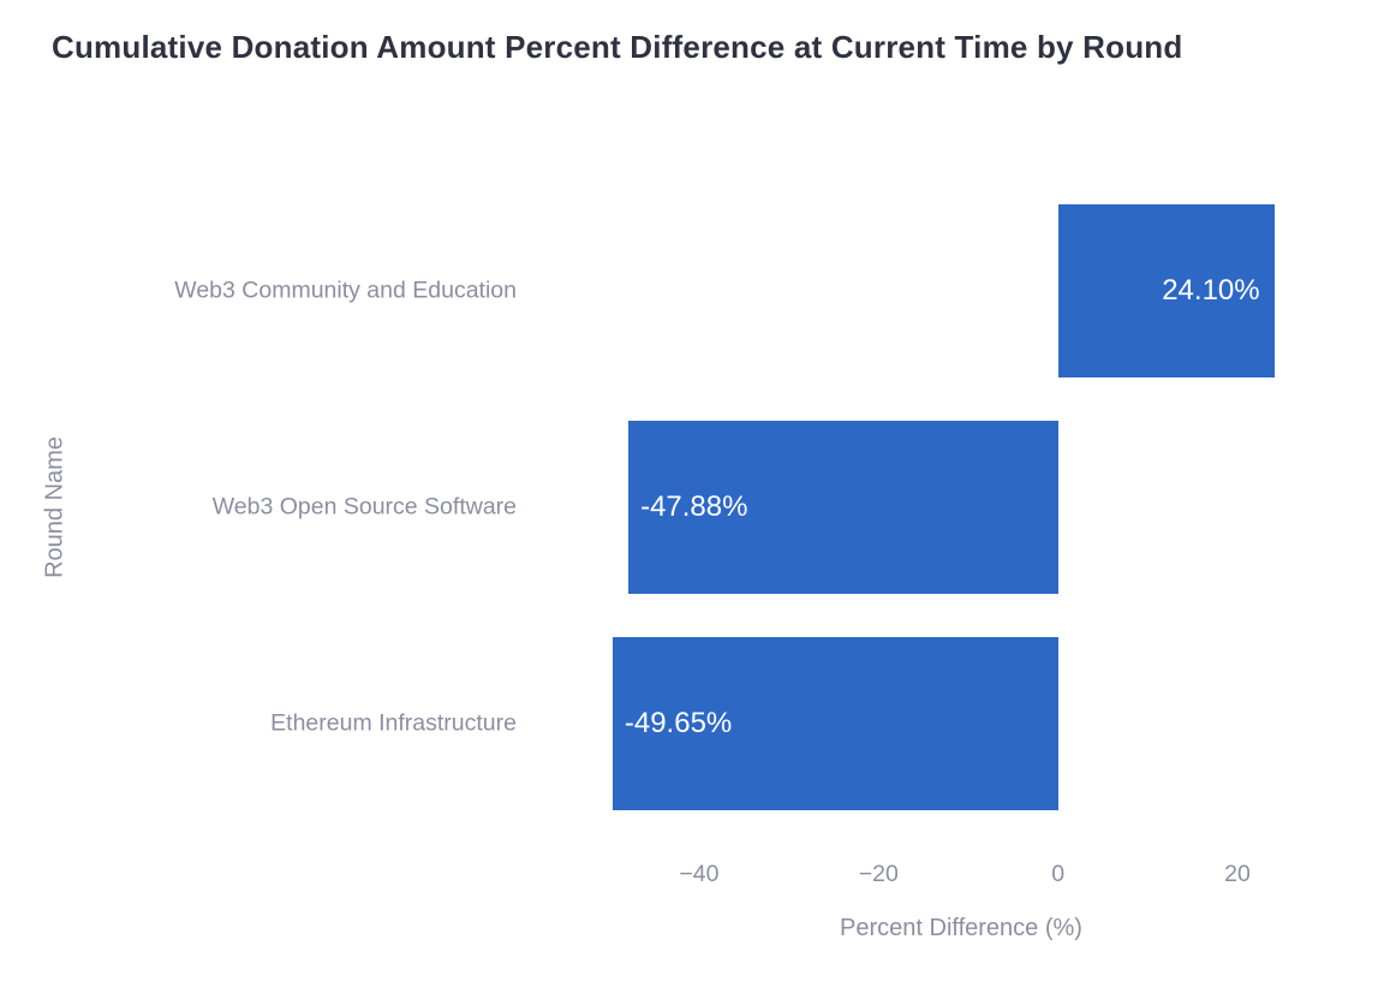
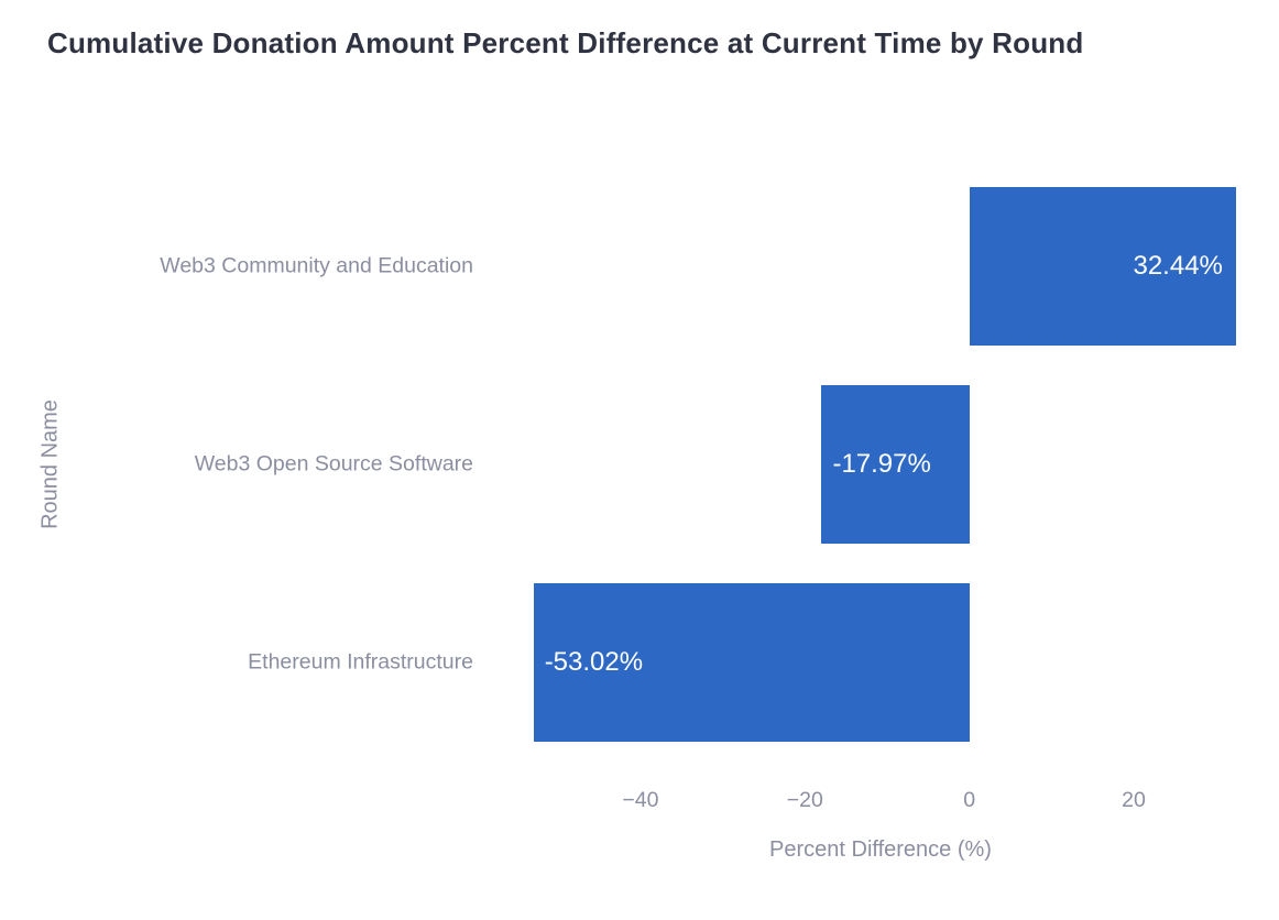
Web3 Community and Education: 24.10% -> 32.44%
Web3 Open Source Software: -47.88% -> -17.97%
Ethereum Infrastructure: -49.65% -> -53.02%
